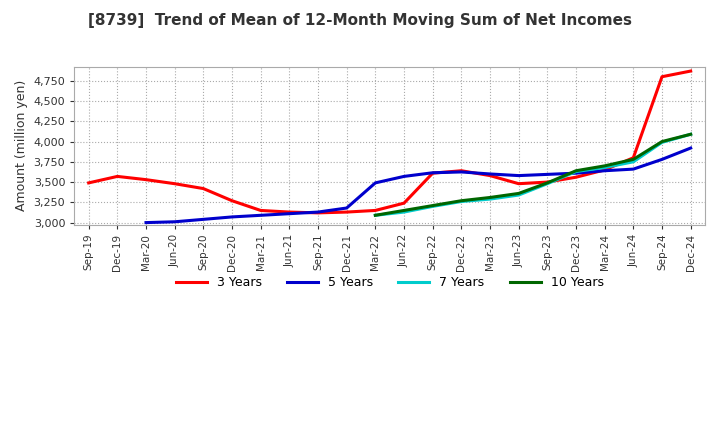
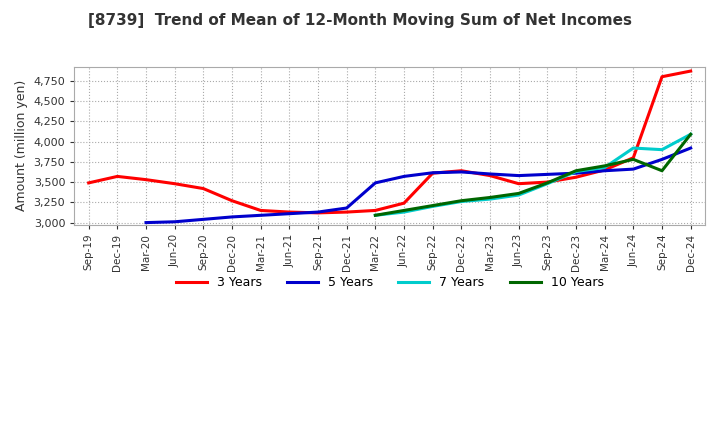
7 Years/Jun-24: 3,750 -> 3,920
7 Years/Sep-24: 3,990 -> 3,900
10 Years/Sep-24: 4,000 -> 3,640
